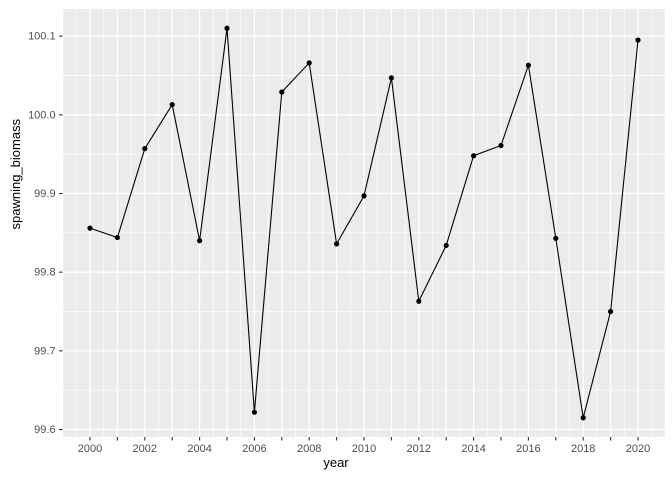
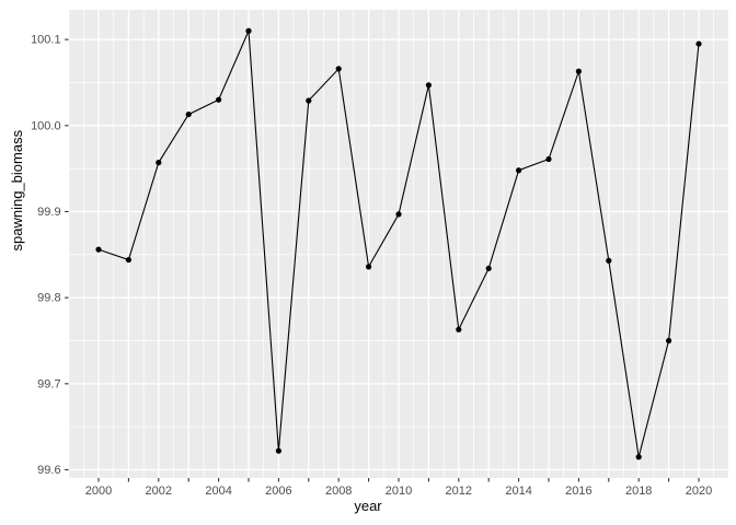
2004: 99.84 -> 100.03
